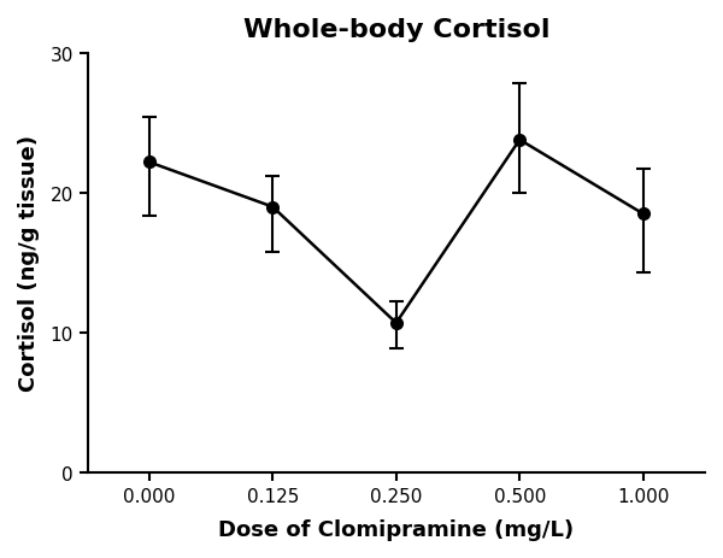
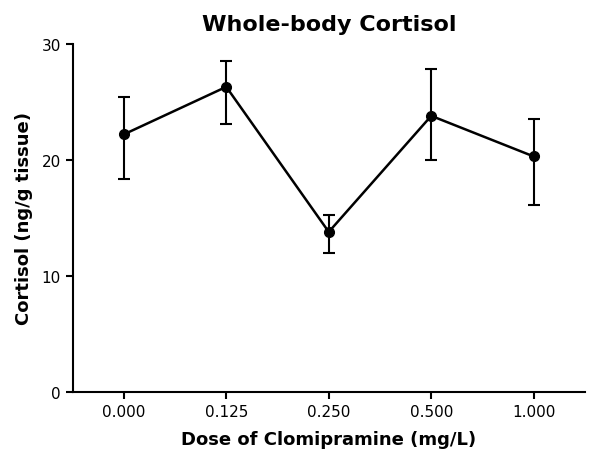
0.125: 19.0 -> 26.3
0.250: 10.7 -> 13.8
1.000: 18.5 -> 20.3
